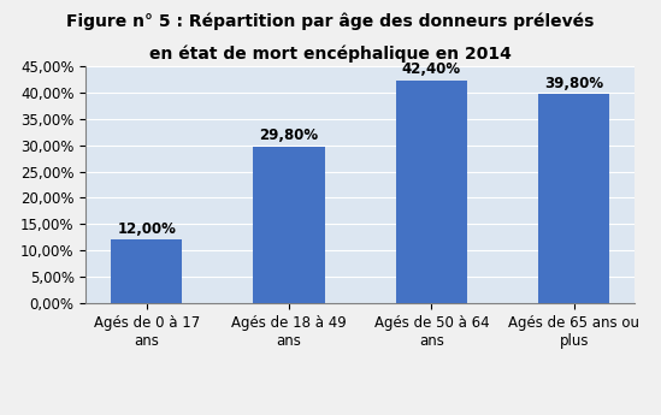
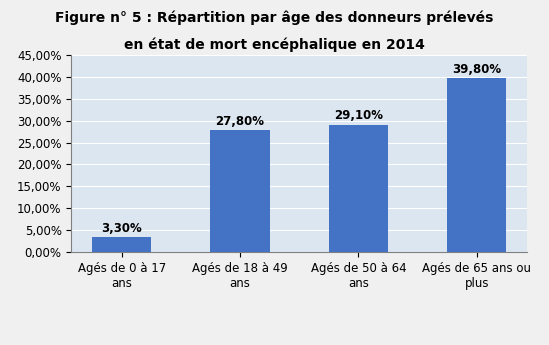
Agés de 0 à 17 ans: 12,00% -> 3,30%
Agés de 18 à 49 ans: 29,80% -> 27,80%
Agés de 50 à 64 ans: 42,40% -> 29,10%
